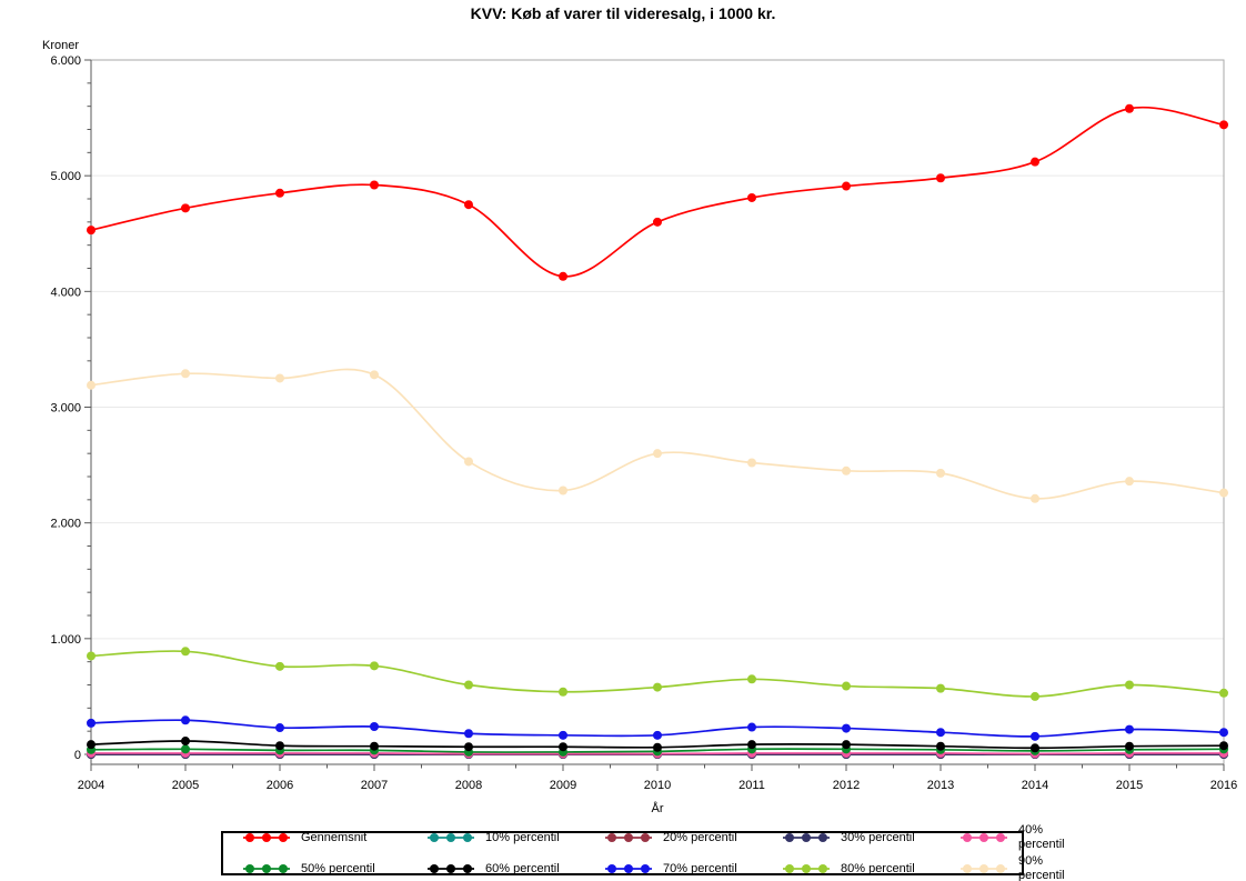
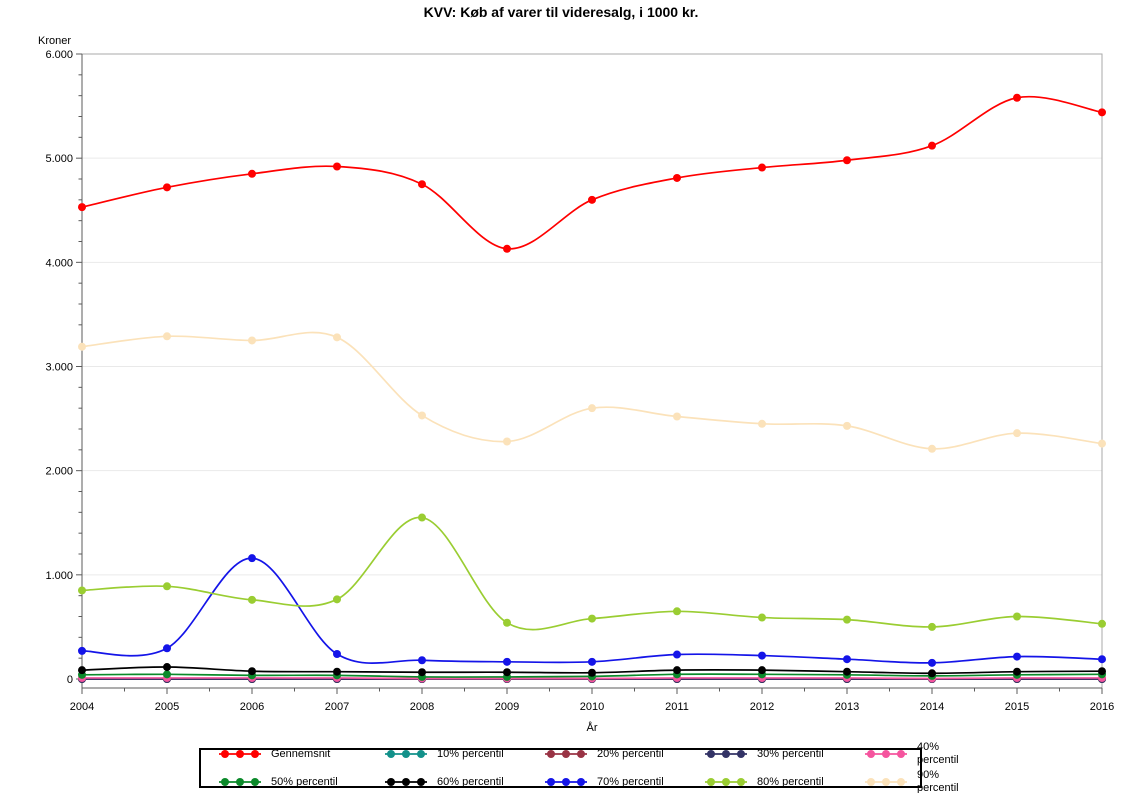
70% percentil/2006: 230 -> 1160
80% percentil/2008: 600 -> 1550
